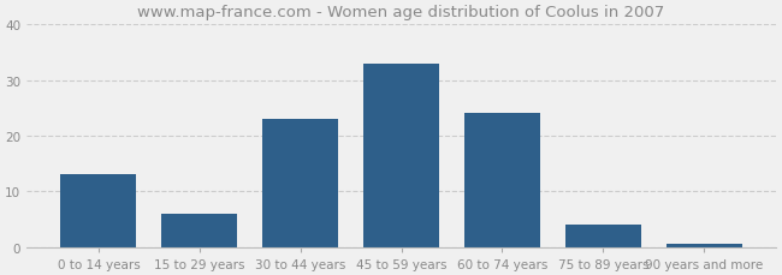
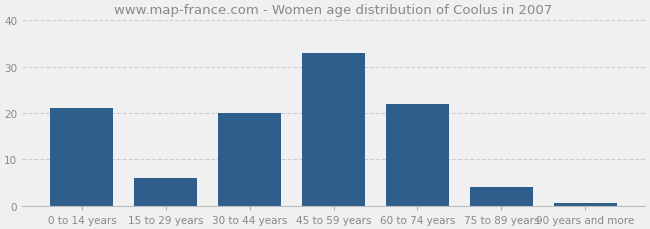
0 to 14 years: 13.0 -> 21.0
30 to 44 years: 23.0 -> 20.0
60 to 74 years: 24.0 -> 22.0
